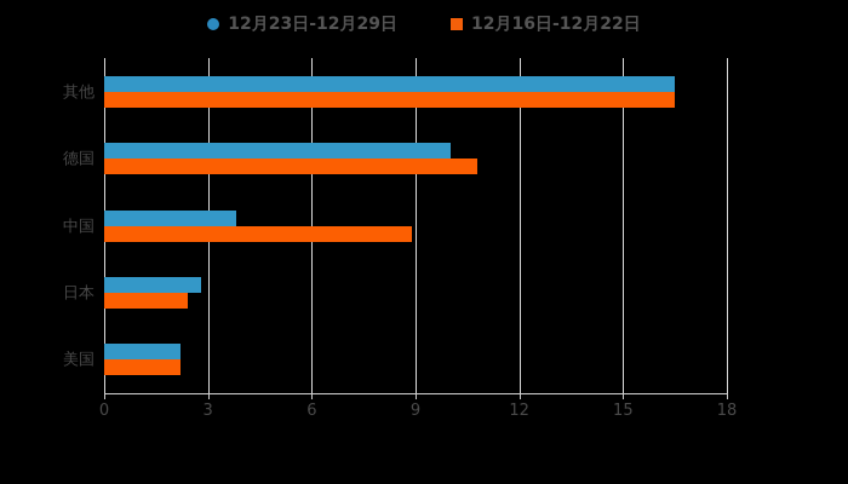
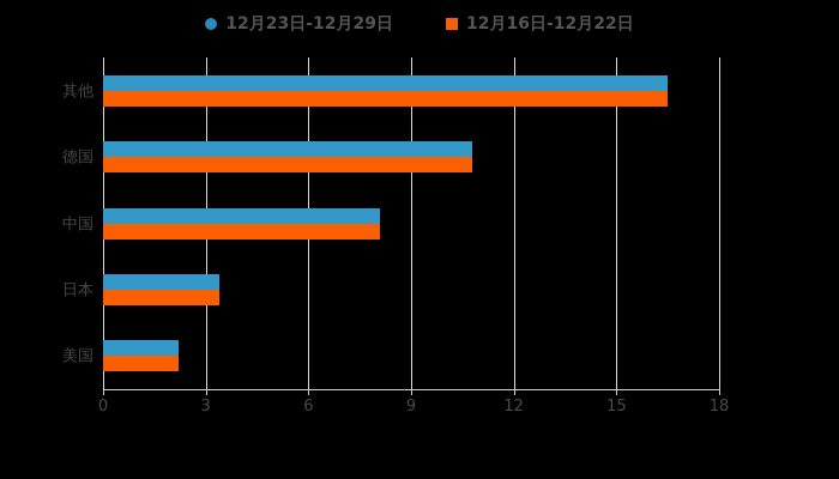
12月23日-12月29日/日本: 2.8 -> 3.4
12月16日-12月22日/日本: 2.4 -> 3.4
12月23日-12月29日/中国: 3.8 -> 8.1
12月16日-12月22日/中国: 8.9 -> 8.1
12月23日-12月29日/德国: 10.0 -> 10.8
